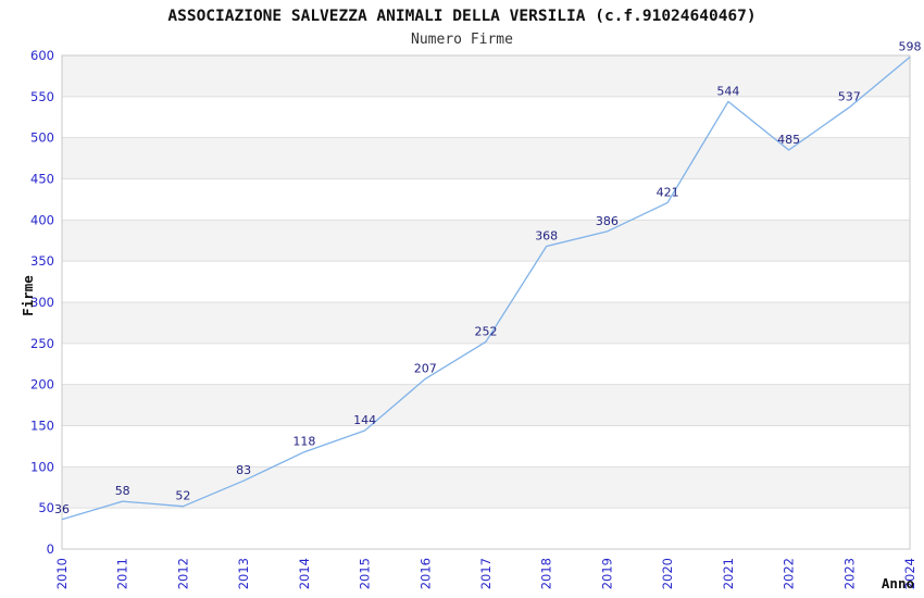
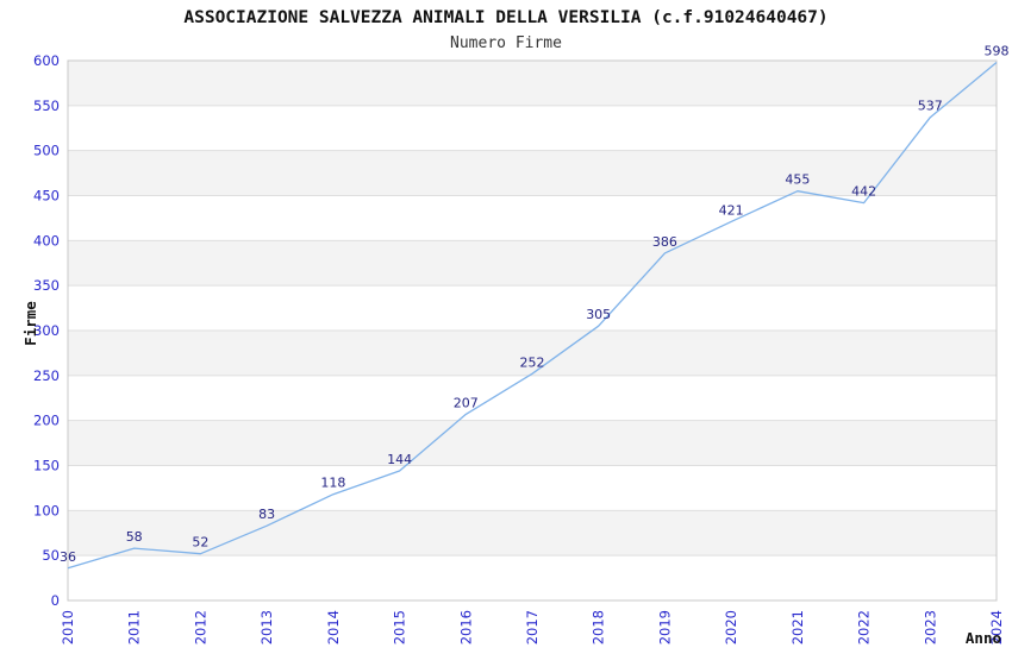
2018: 368 -> 305
2021: 544 -> 455
2022: 485 -> 442
